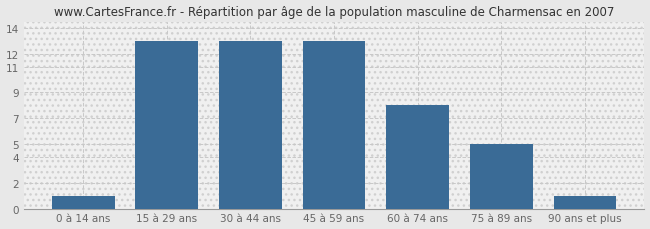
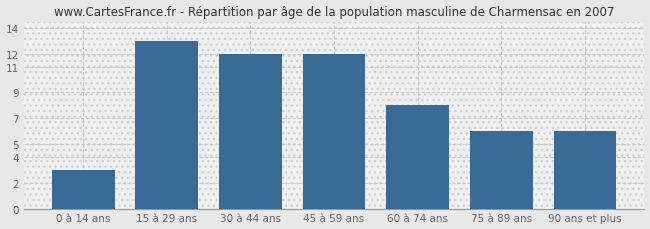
0 à 14 ans: 1 -> 3
30 à 44 ans: 13 -> 12
45 à 59 ans: 13 -> 12
75 à 89 ans: 5 -> 6
90 ans et plus: 1 -> 6
